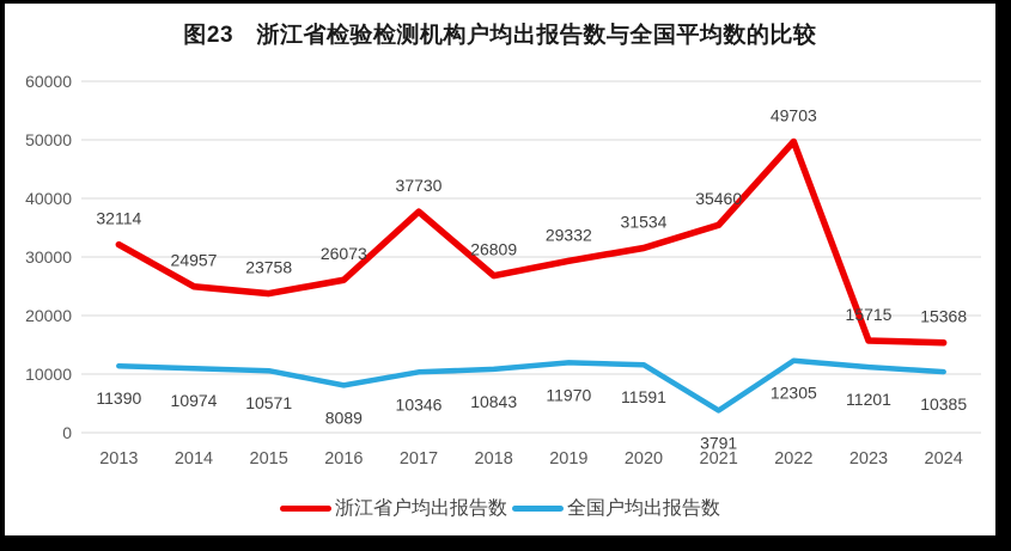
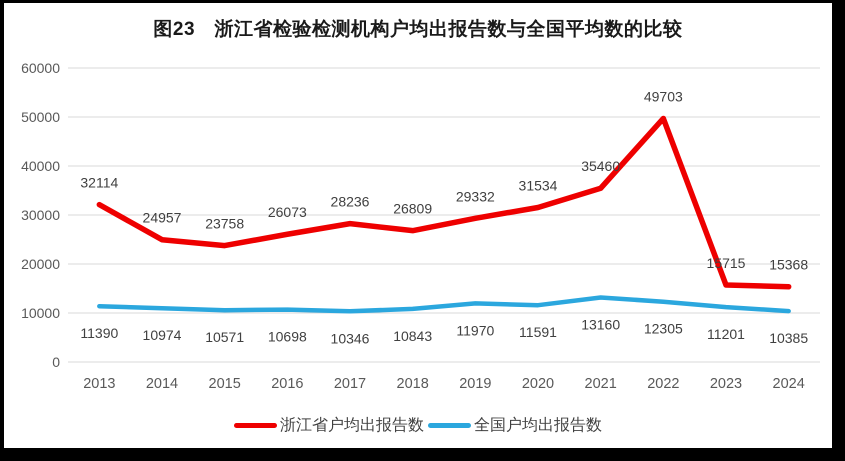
全国户均出报告数/2016: 8089 -> 10698
浙江省户均出报告数/2017: 37730 -> 28236
全国户均出报告数/2021: 3791 -> 13160
